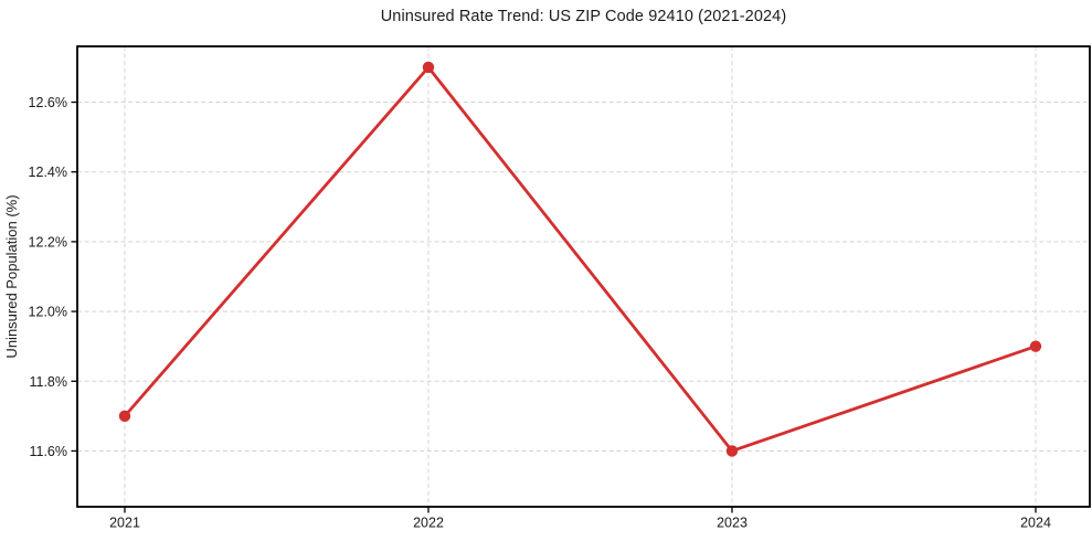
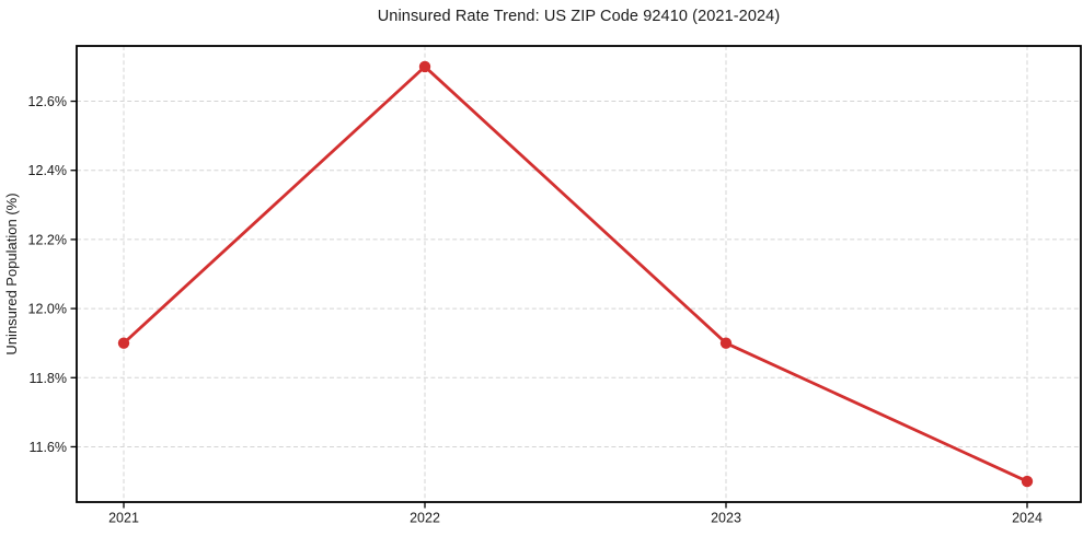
2021: 11.7% -> 11.9%
2023: 11.6% -> 11.9%
2024: 11.9% -> 11.5%
